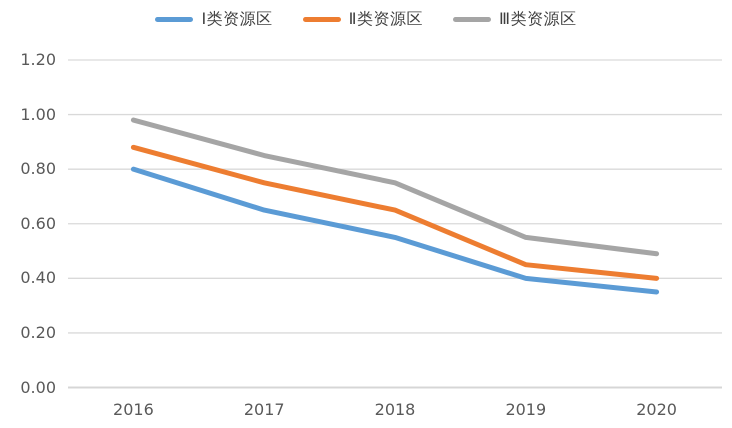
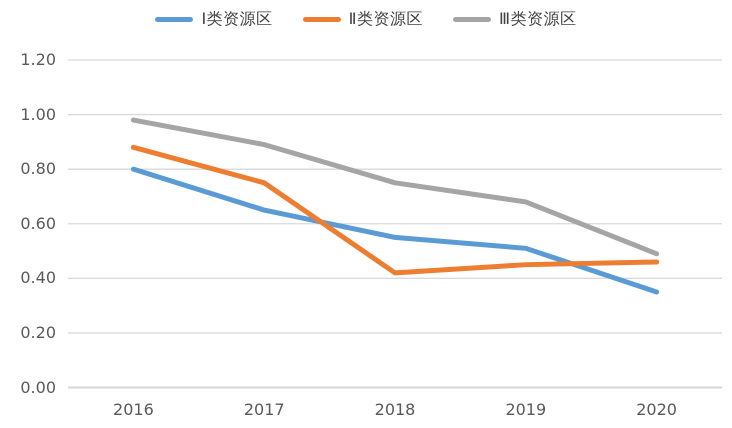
Ⅲ类资源区/2017: 0.85 -> 0.89
Ⅱ类资源区/2018: 0.65 -> 0.42
Ⅰ类资源区/2019: 0.40 -> 0.51
Ⅲ类资源区/2019: 0.55 -> 0.68
Ⅱ类资源区/2020: 0.40 -> 0.46
